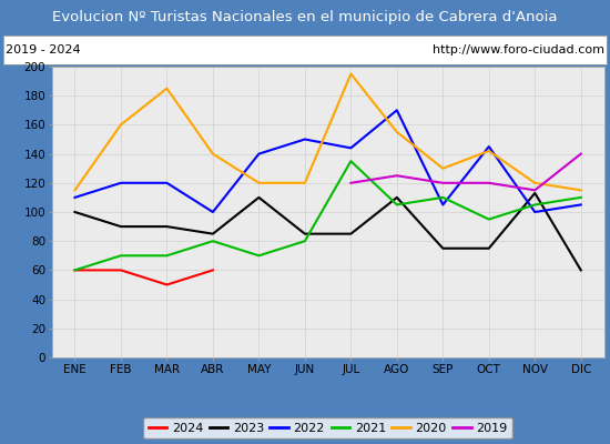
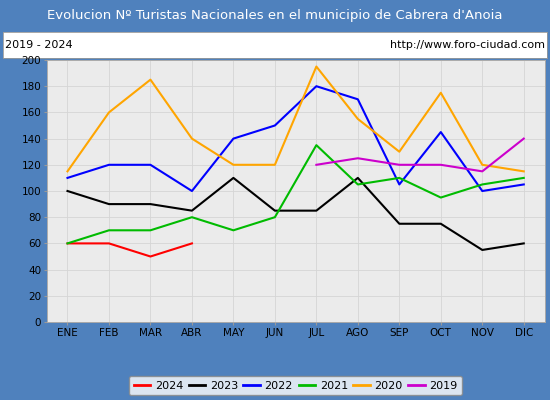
2022/JUL: 144 -> 180
2020/OCT: 142 -> 175
2023/NOV: 113 -> 55
